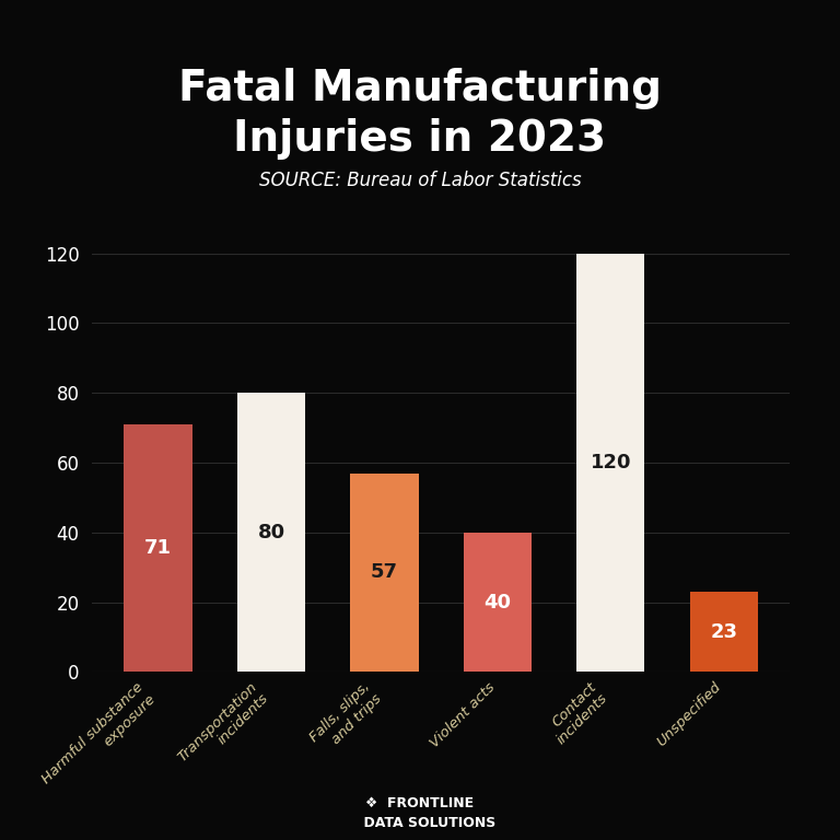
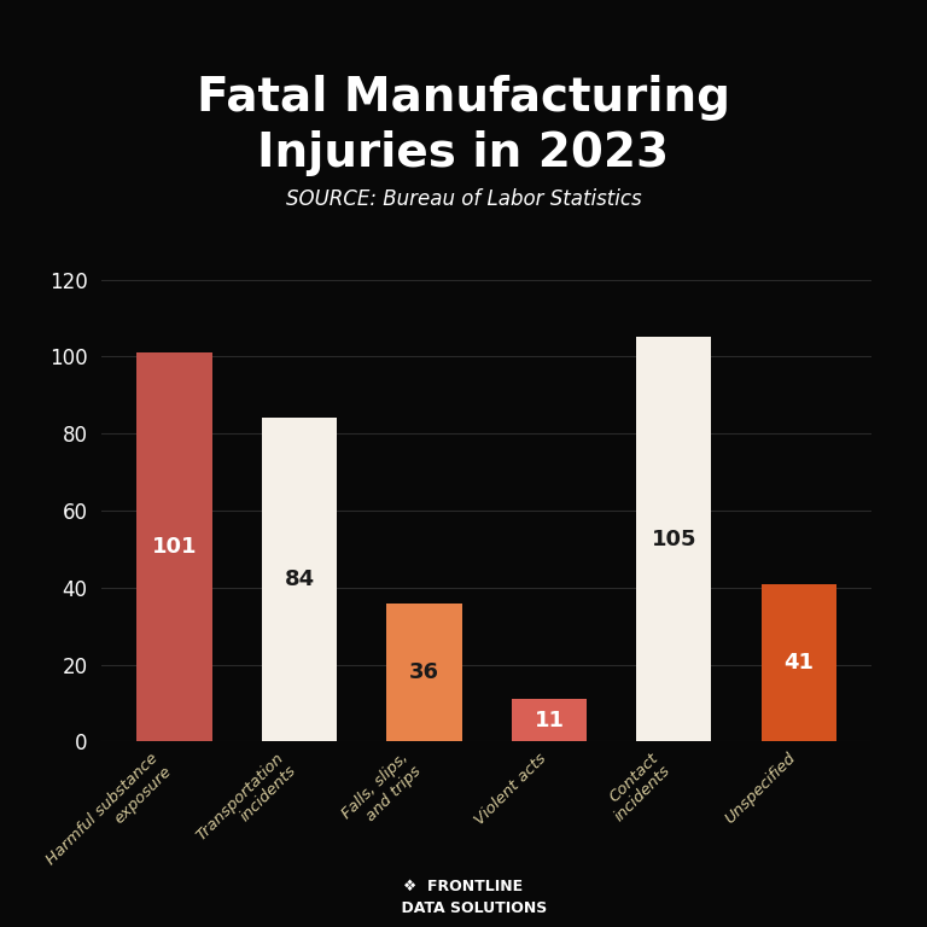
Harmful substance exposure: 71 -> 101
Transportation incidents: 80 -> 84
Falls, slips, and trips: 57 -> 36
Violent acts: 40 -> 11
Contact incidents: 120 -> 105
Unspecified: 23 -> 41
